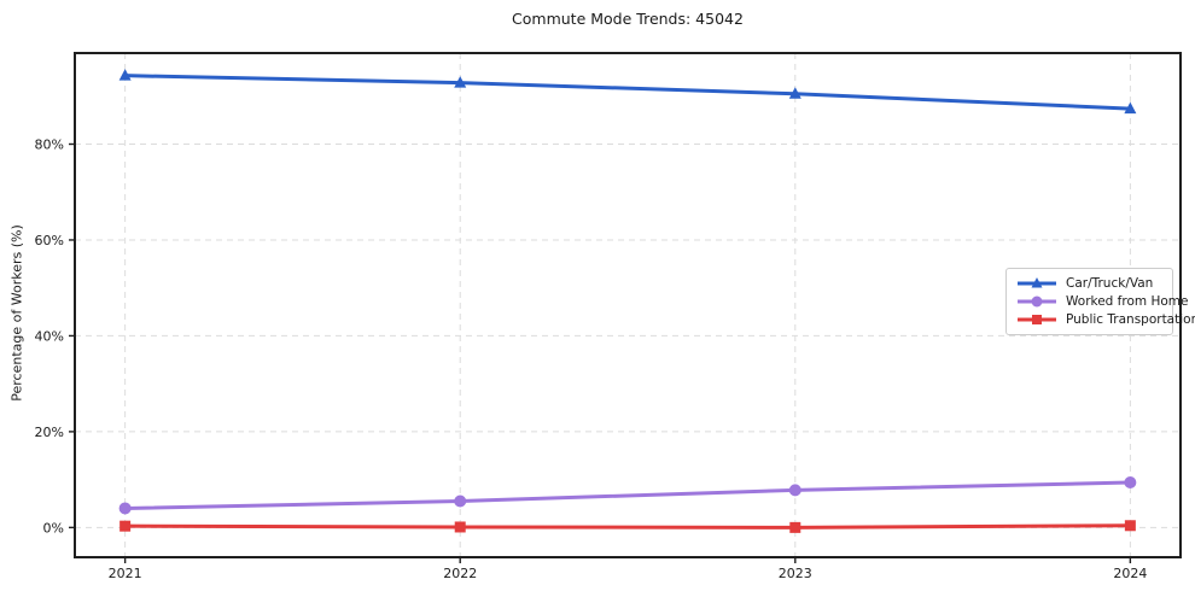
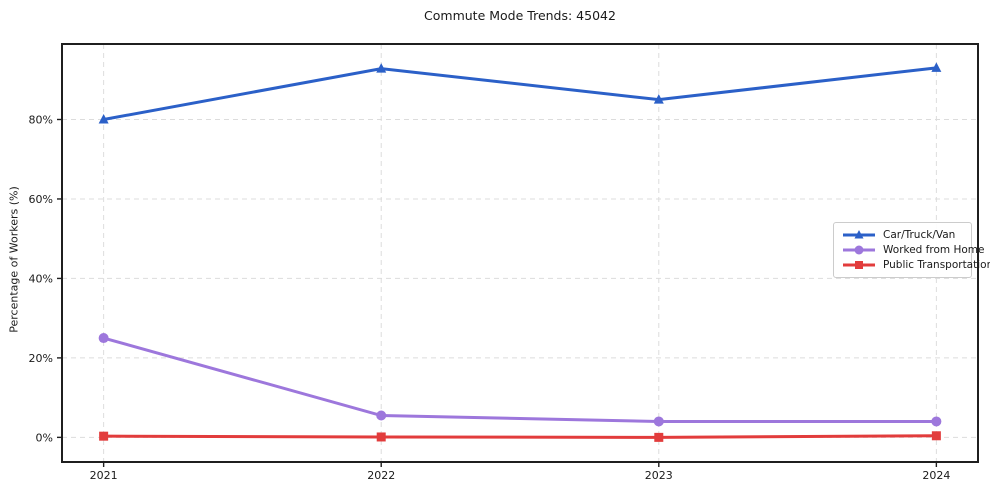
Car/Truck/Van/2021: 94% -> 80%
Worked from Home/2021: 4% -> 25%
Car/Truck/Van/2023: 90% -> 85%
Worked from Home/2023: 8% -> 4%
Car/Truck/Van/2024: 87% -> 93%
Worked from Home/2024: 9% -> 4%
